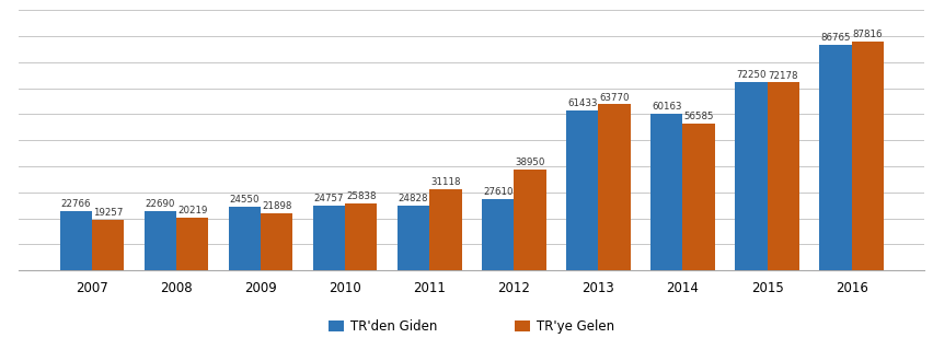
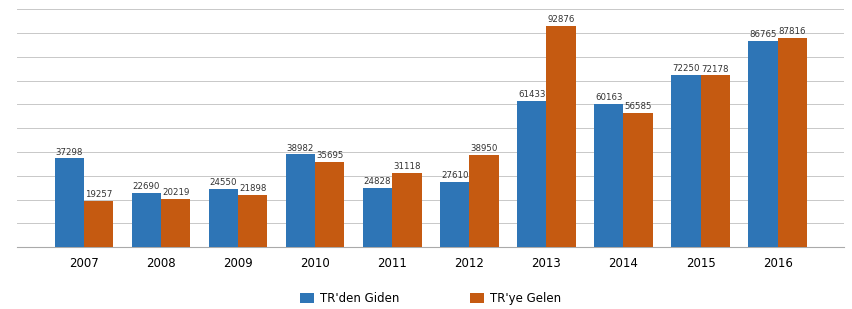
TR'den Giden/2007: 22766 -> 37298
TR'den Giden/2010: 24757 -> 38982
TR'ye Gelen/2010: 25838 -> 35695
TR'ye Gelen/2013: 63770 -> 92876
